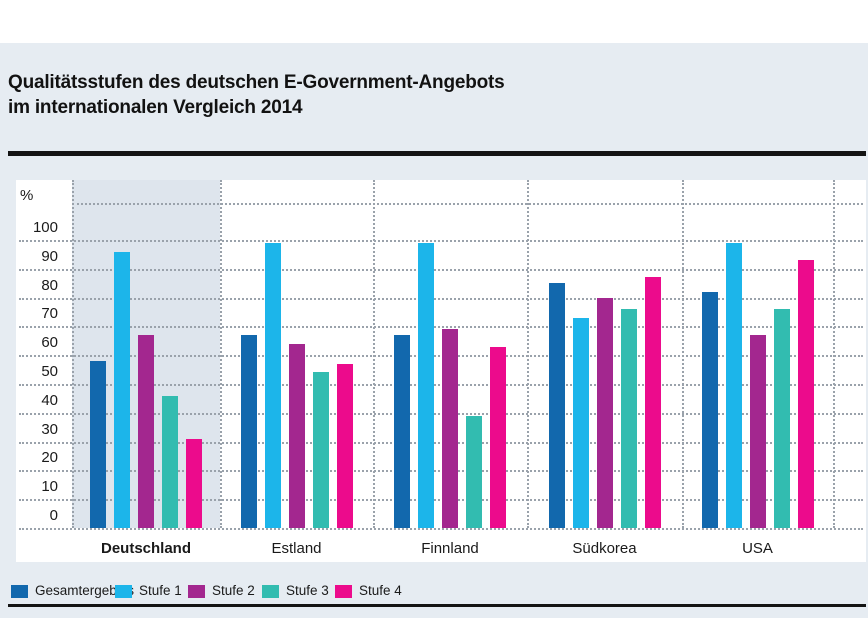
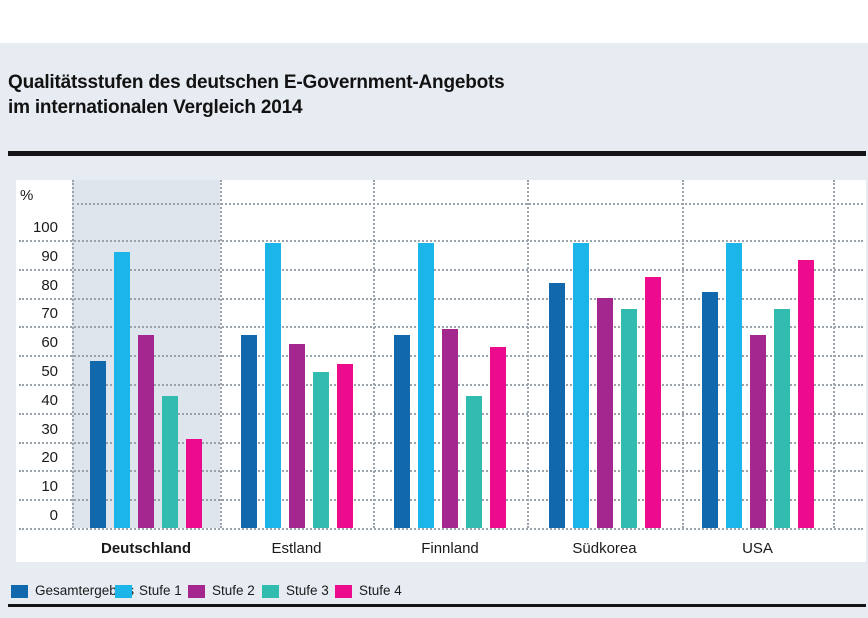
Stufe 3/Finnland: 39 -> 46
Stufe 1/Südkorea: 73 -> 99
